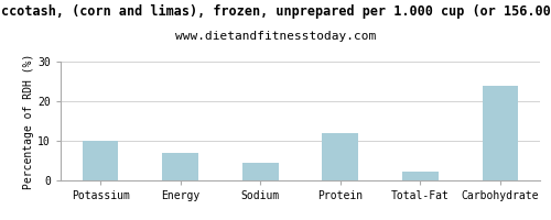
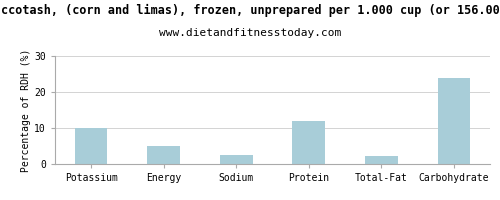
Energy: 7.0 -> 5.0
Sodium: 4.5 -> 2.5
